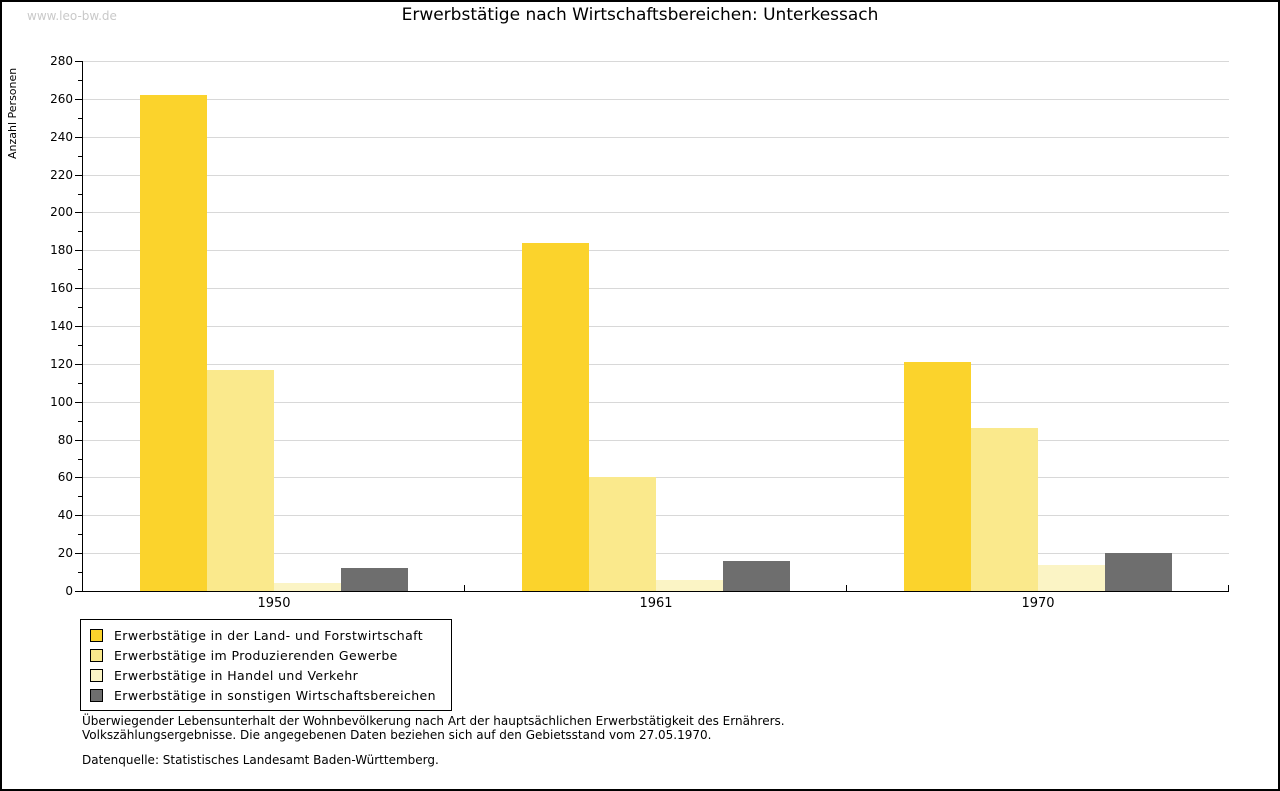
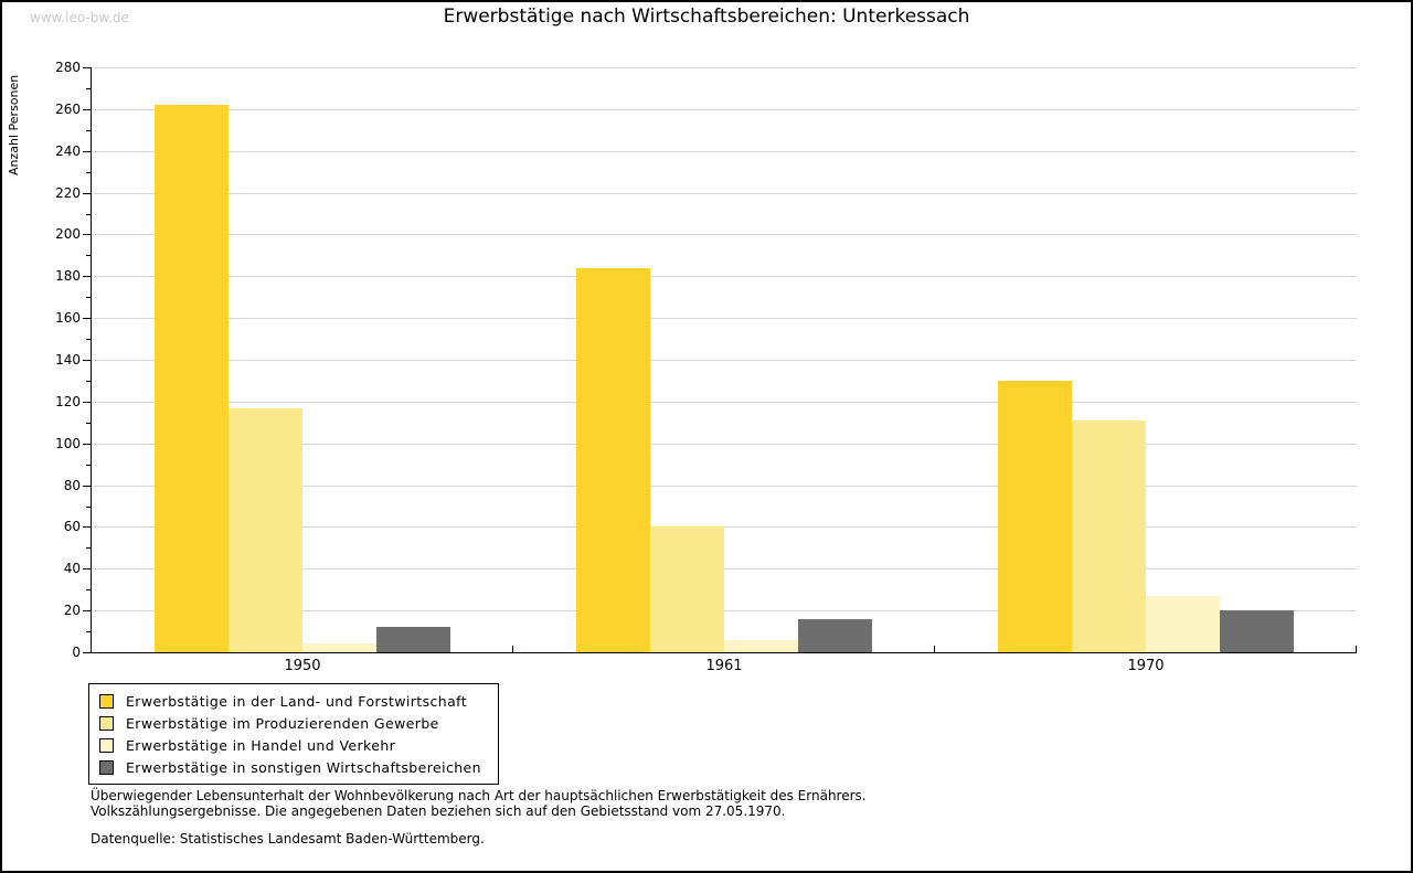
Erwerbstätige in der Land- und Forstwirtschaft/1970: 121 -> 130
Erwerbstätige im Produzierenden Gewerbe/1970: 86 -> 111
Erwerbstätige in Handel und Verkehr/1970: 14 -> 27
